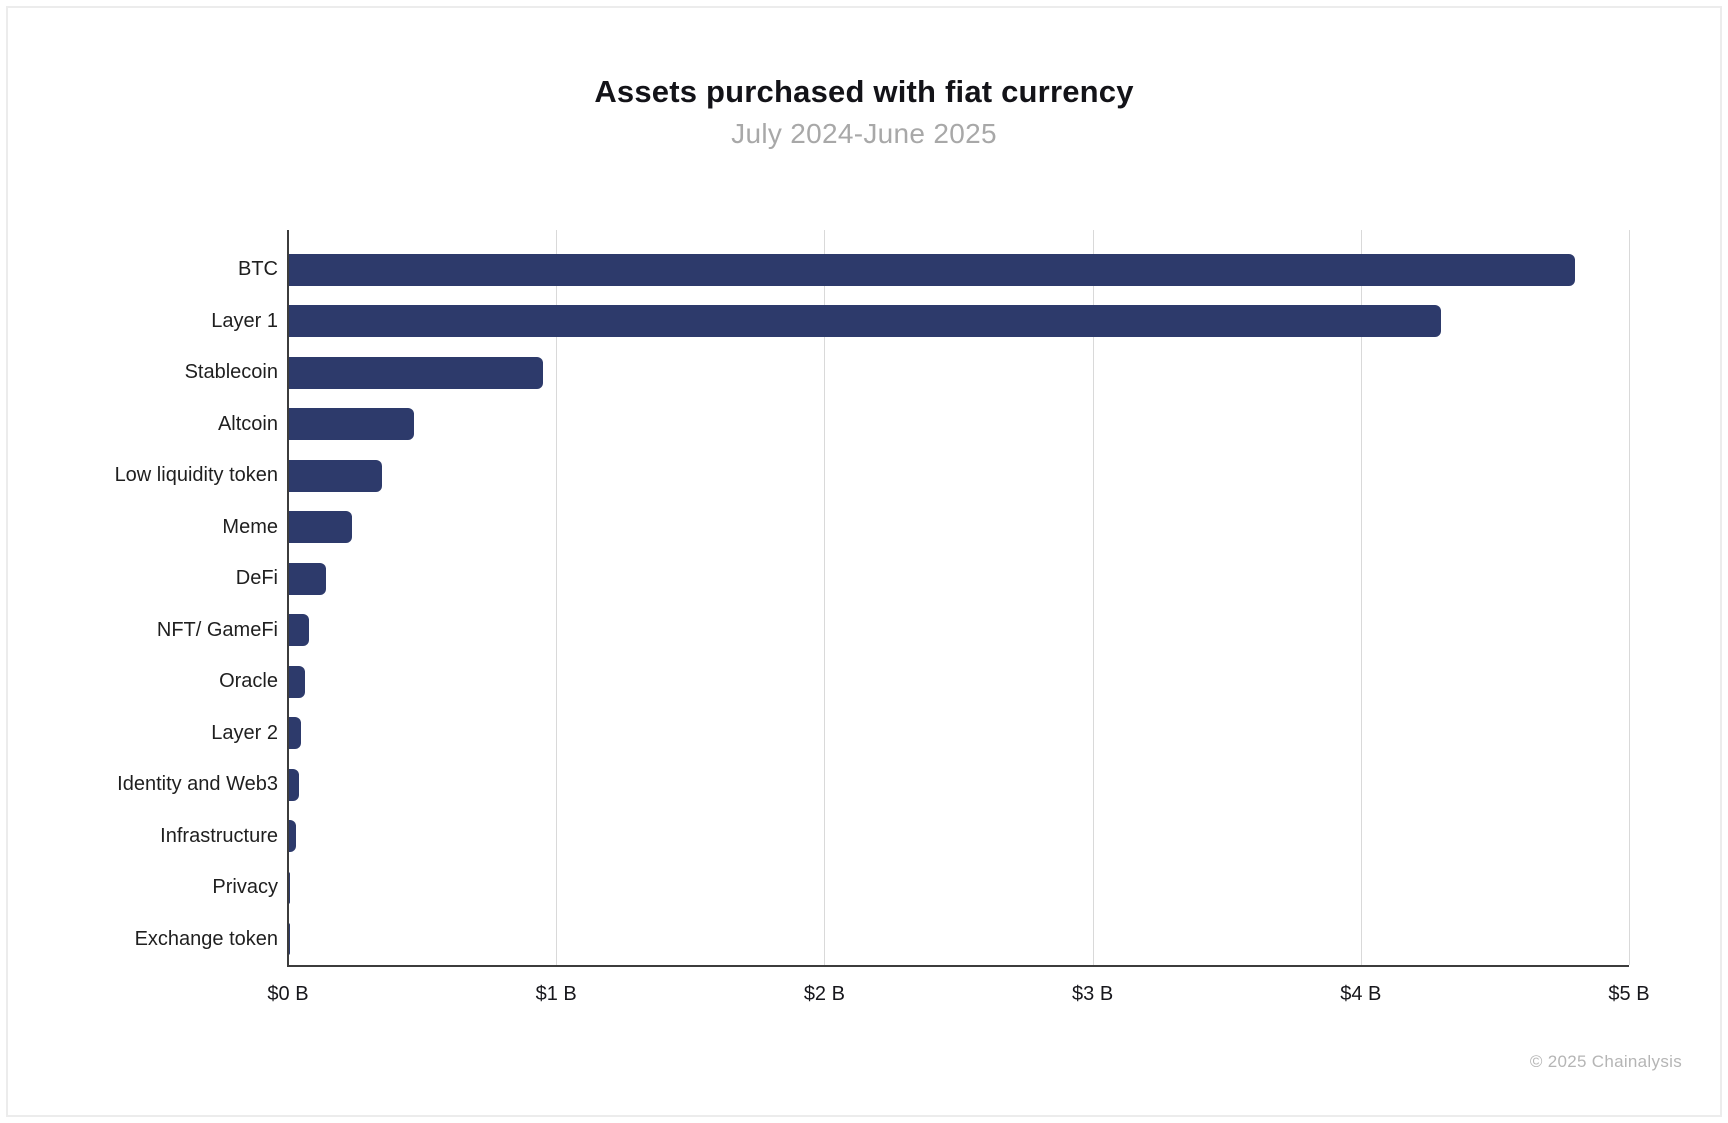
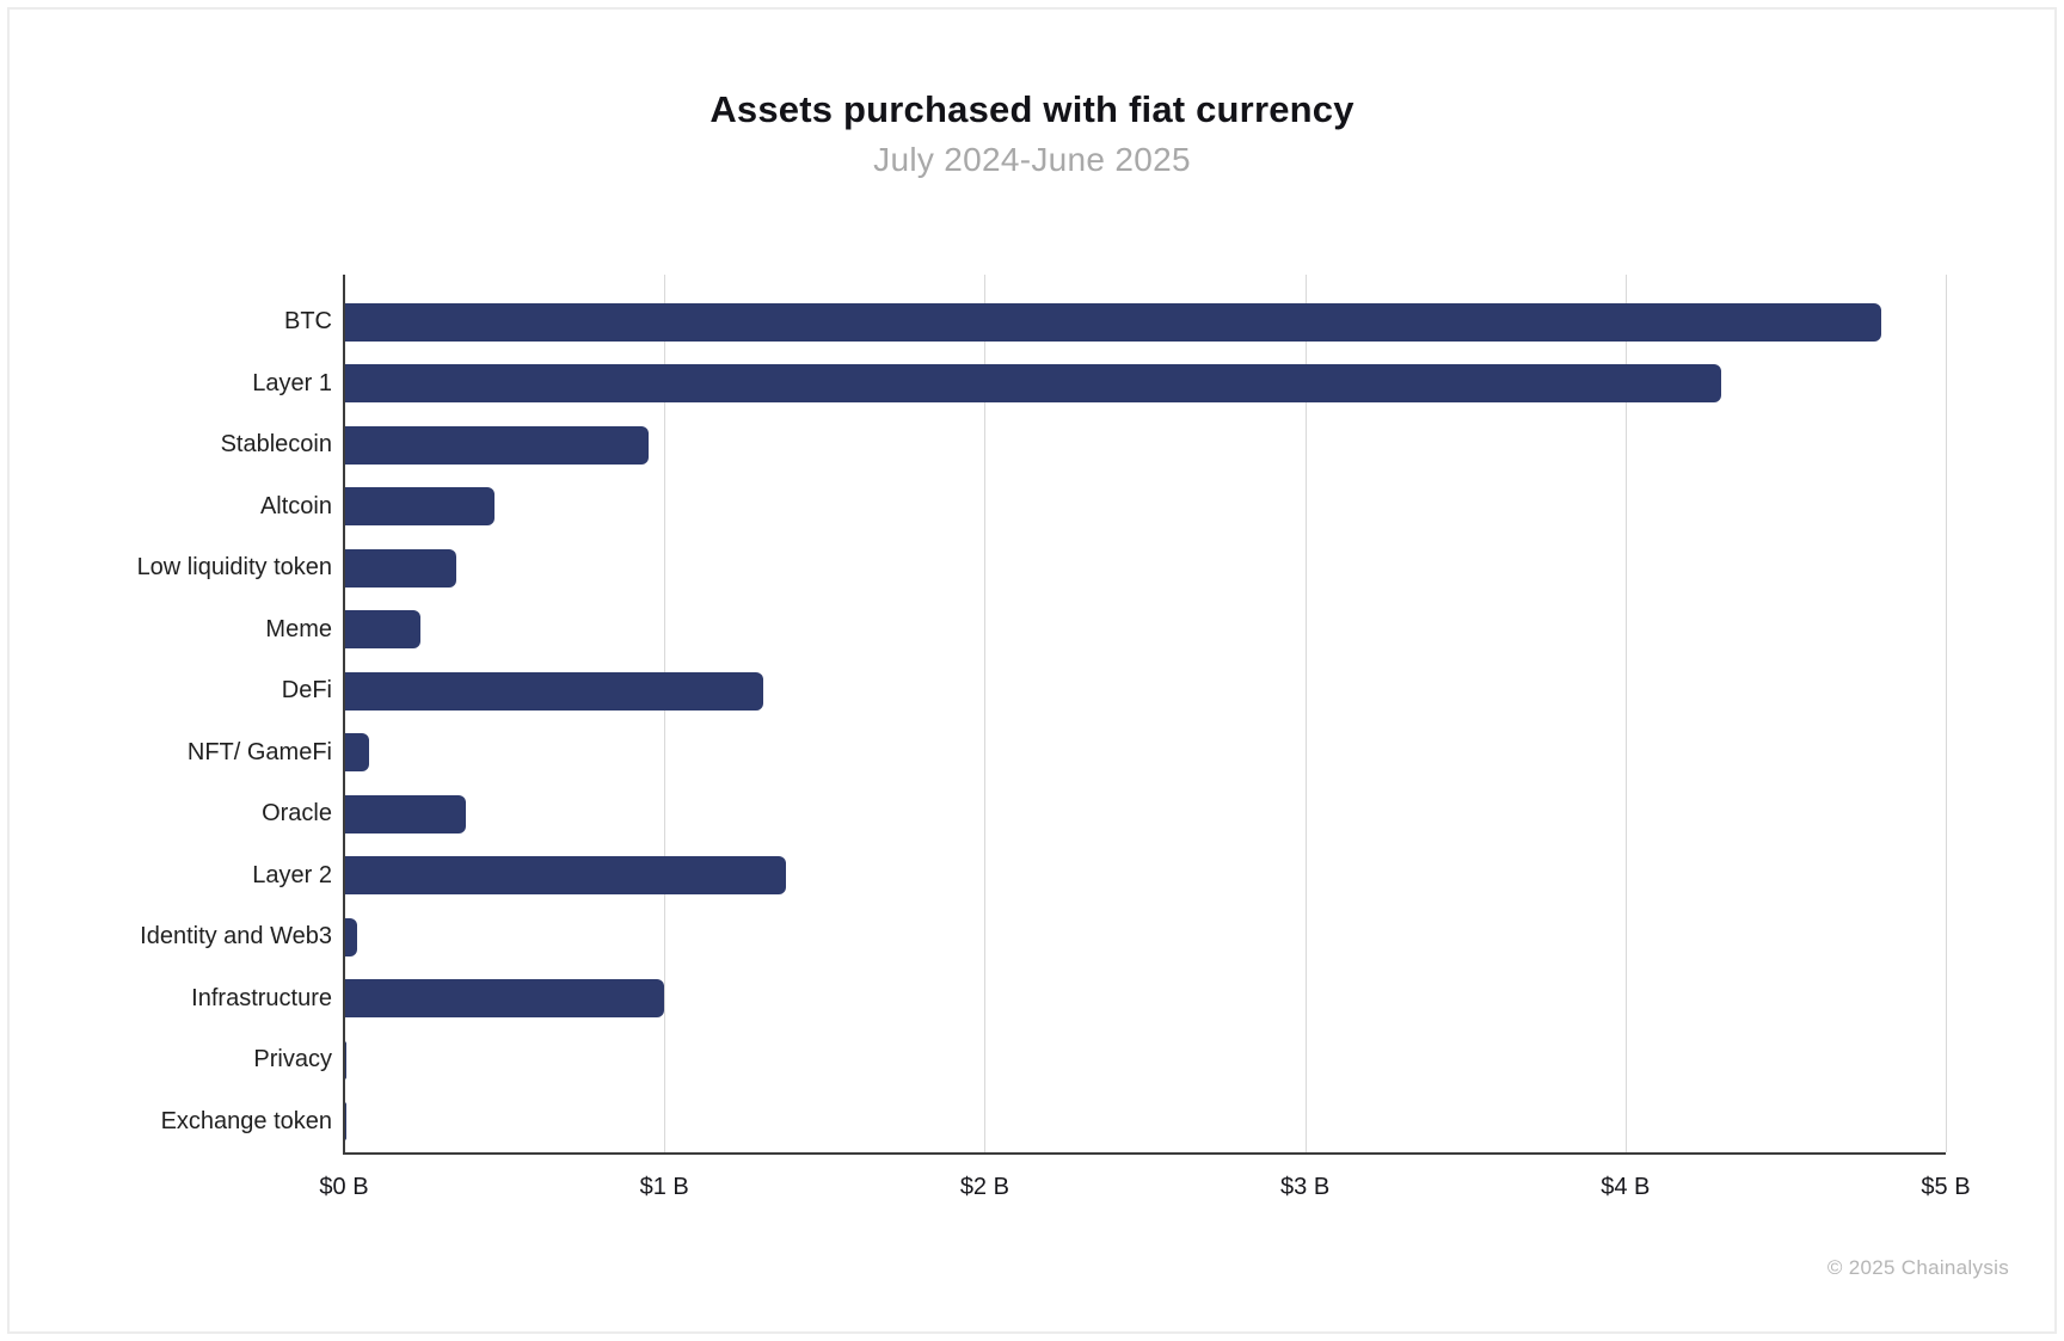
DeFi: $0.14B -> $1.31B
Oracle: $0.07B -> $0.38B
Layer 2: $0.05B -> $1.38B
Infrastructure: $0.03B -> $1.00B
